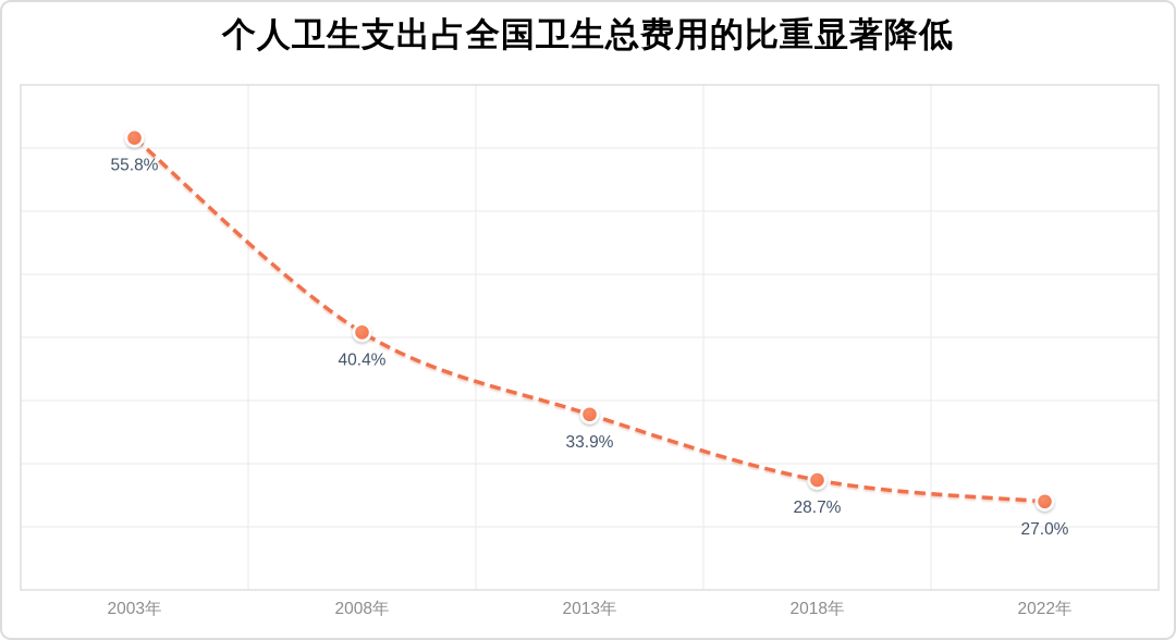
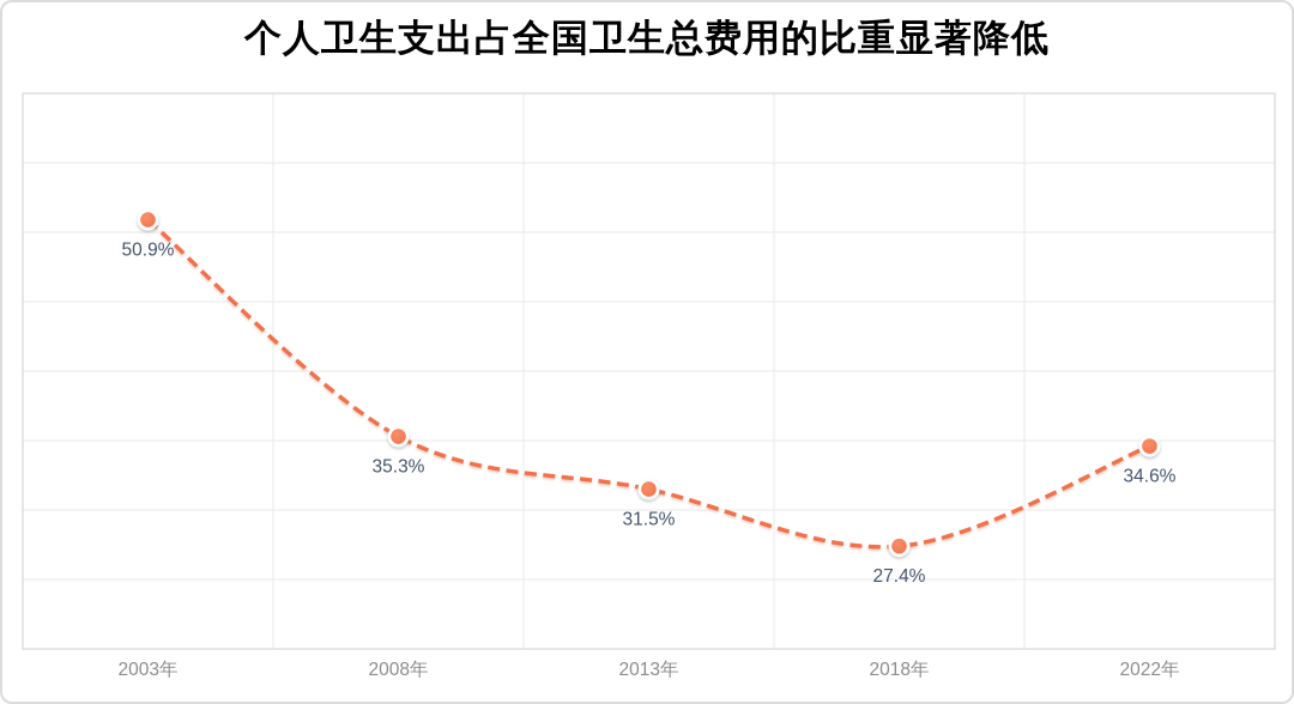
2003年: 55.8% -> 50.9%
2008年: 40.4% -> 35.3%
2013年: 33.9% -> 31.5%
2018年: 28.7% -> 27.4%
2022年: 27.0% -> 34.6%
